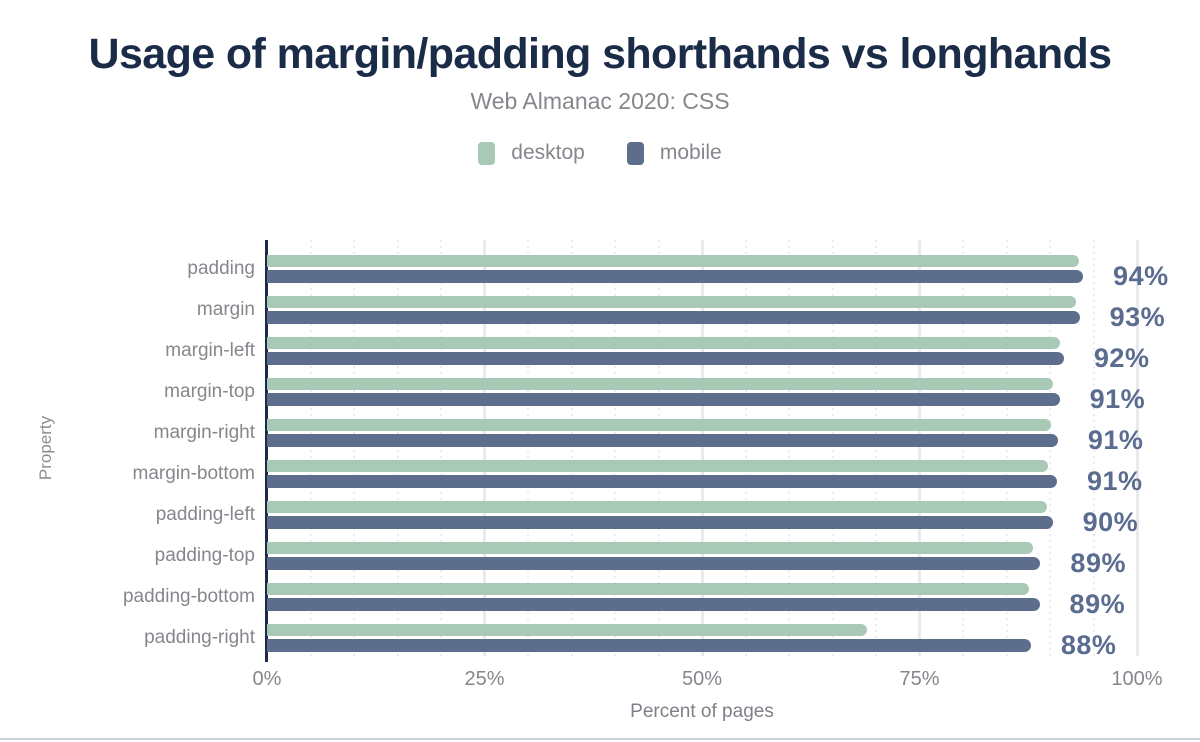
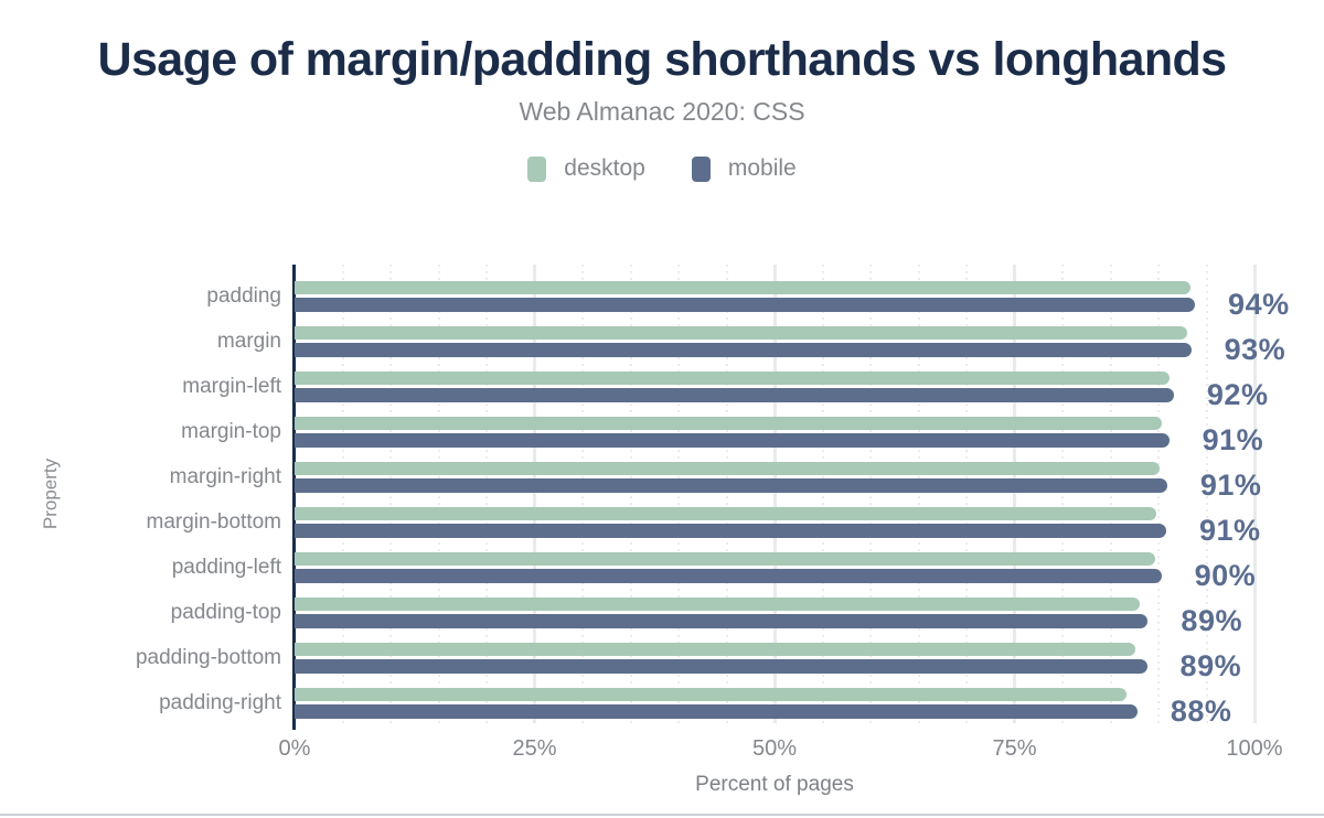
desktop/padding-right: 69% -> 87%
